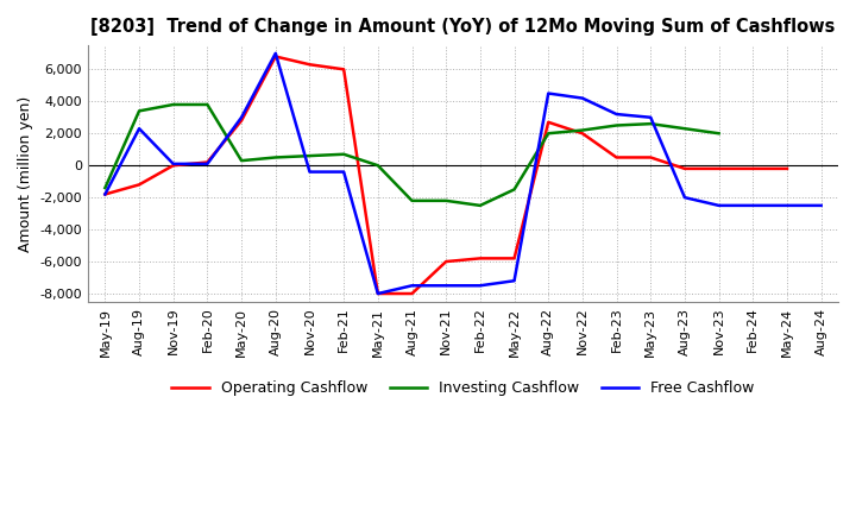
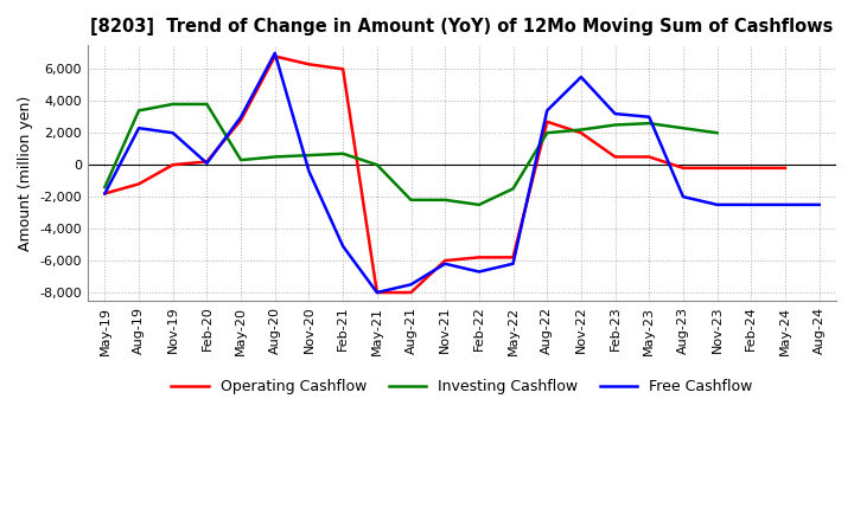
Free Cashflow/Nov-19: 100 -> 2,000
Free Cashflow/Feb-21: -400 -> -5,100
Free Cashflow/Nov-21: -7,500 -> -6,200
Free Cashflow/Feb-22: -7,500 -> -6,700
Free Cashflow/May-22: -7,200 -> -6,200
Free Cashflow/Aug-22: 4,500 -> 3,400
Free Cashflow/Nov-22: 4,200 -> 5,500
